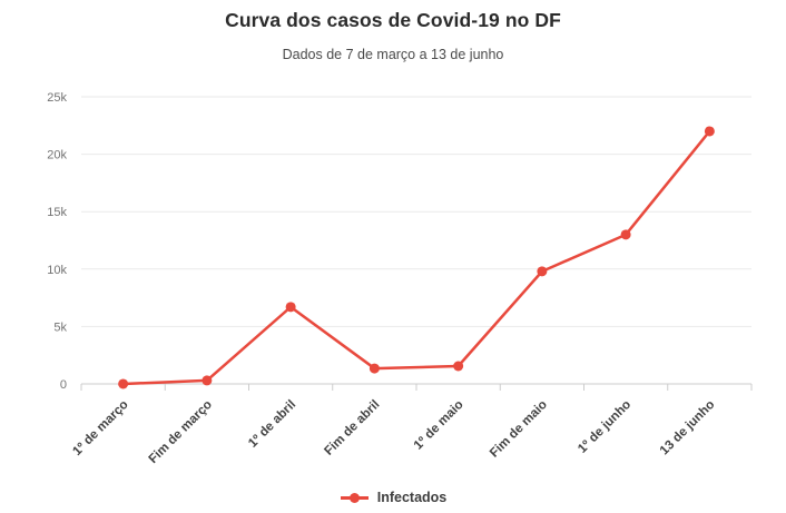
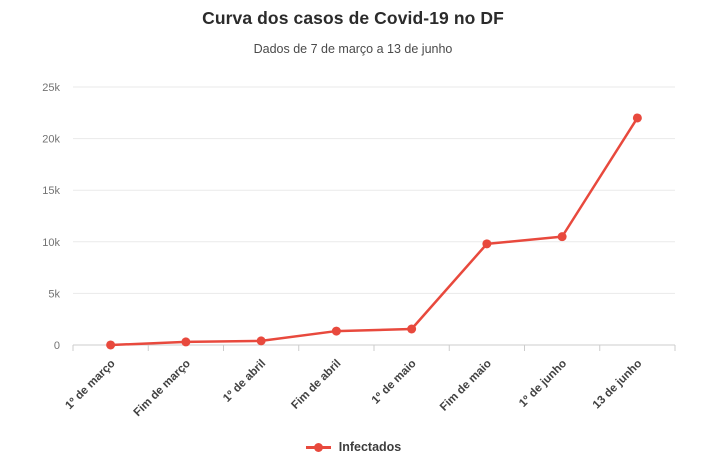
1º de abril: 6.7k -> 0.4k
1º de junho: 13.0k -> 10.5k
